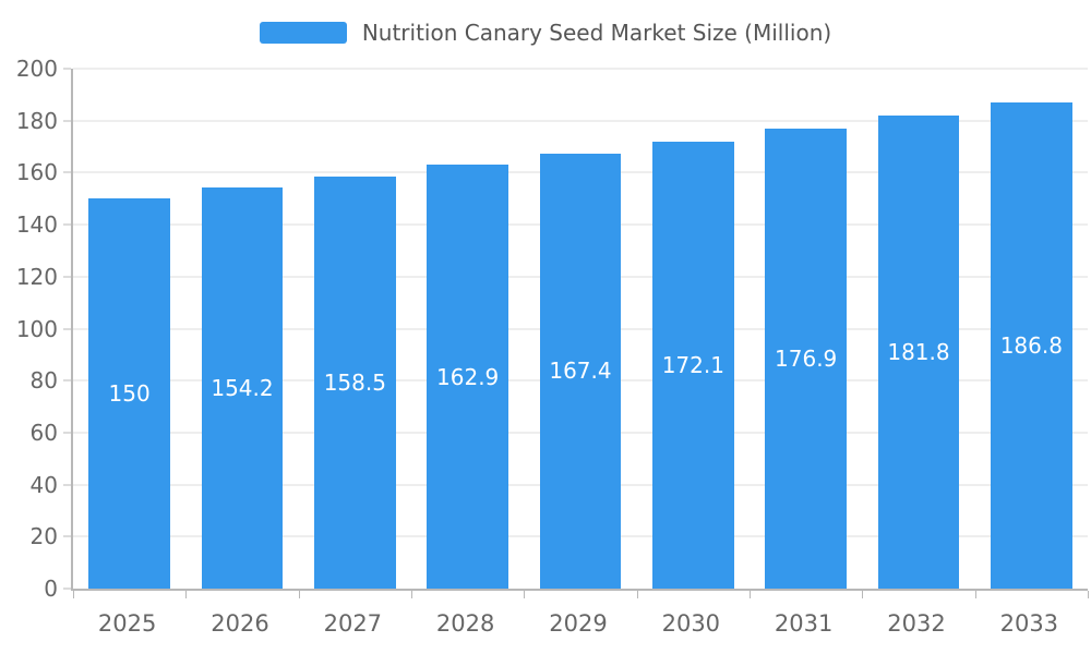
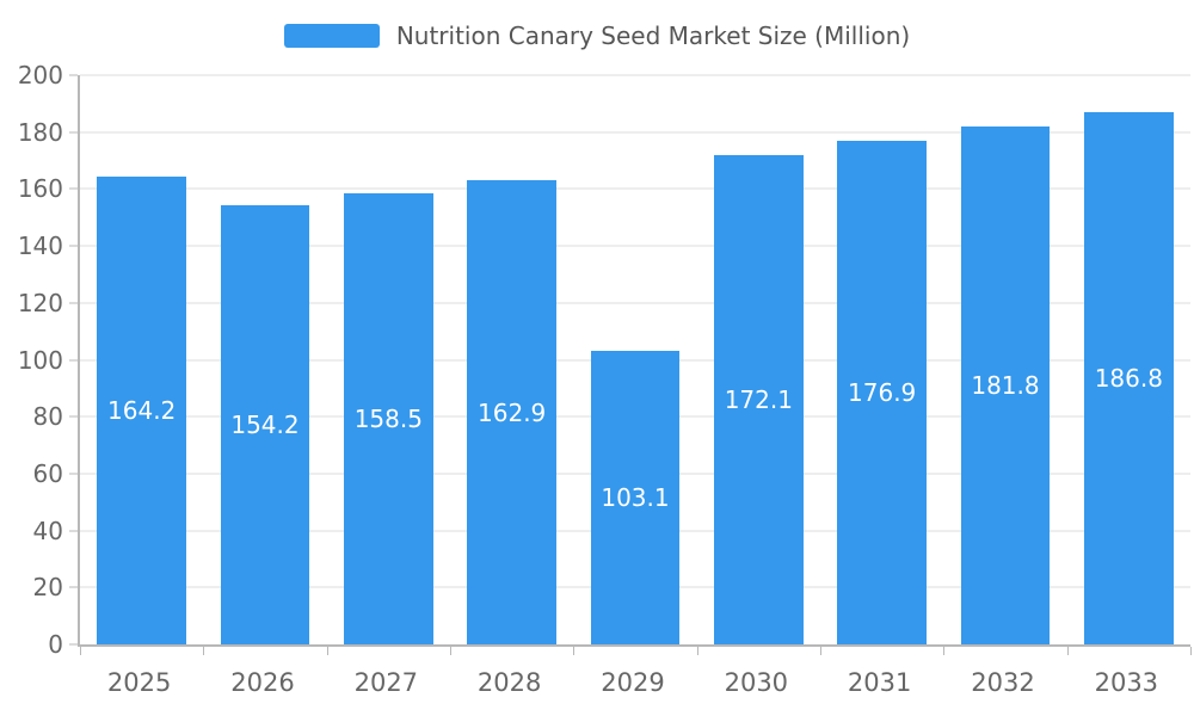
2025: 150 -> 164.2
2029: 167.4 -> 103.1
